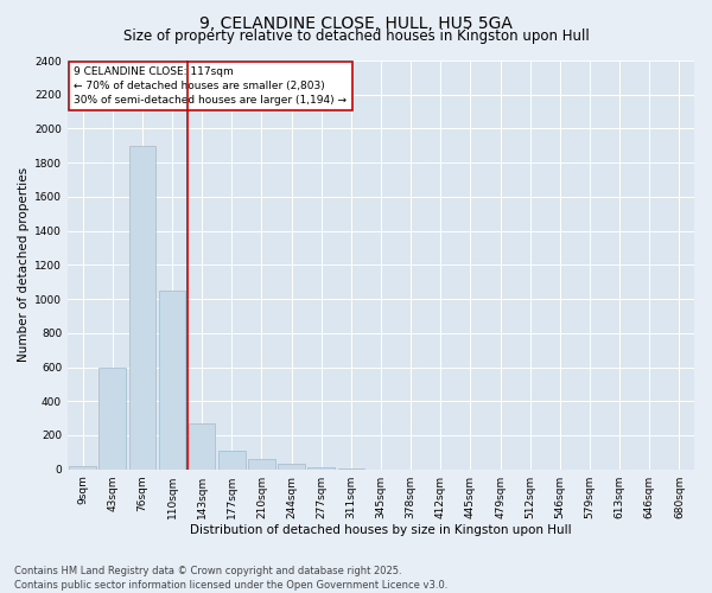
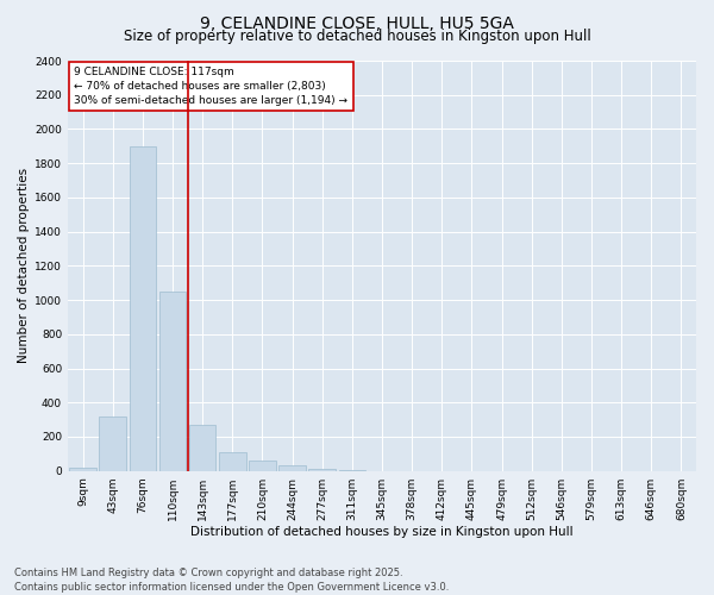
43sqm: 600 -> 320
